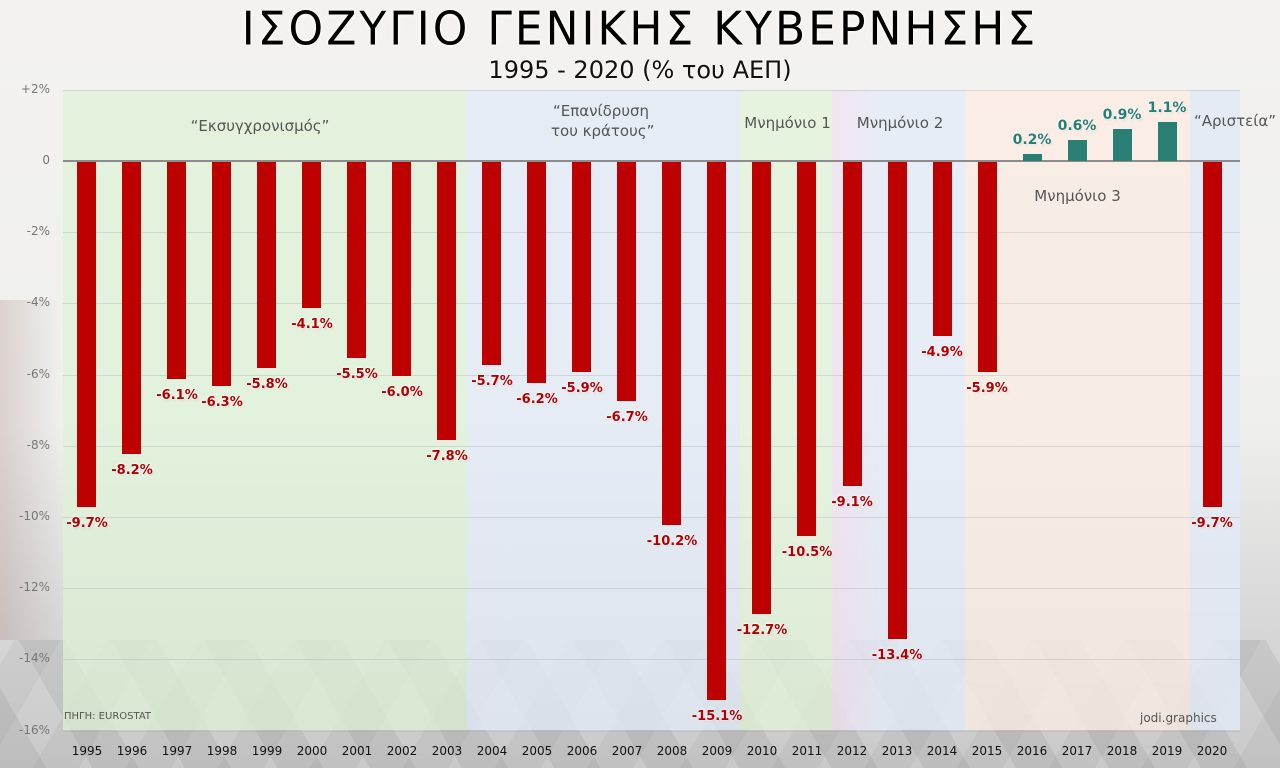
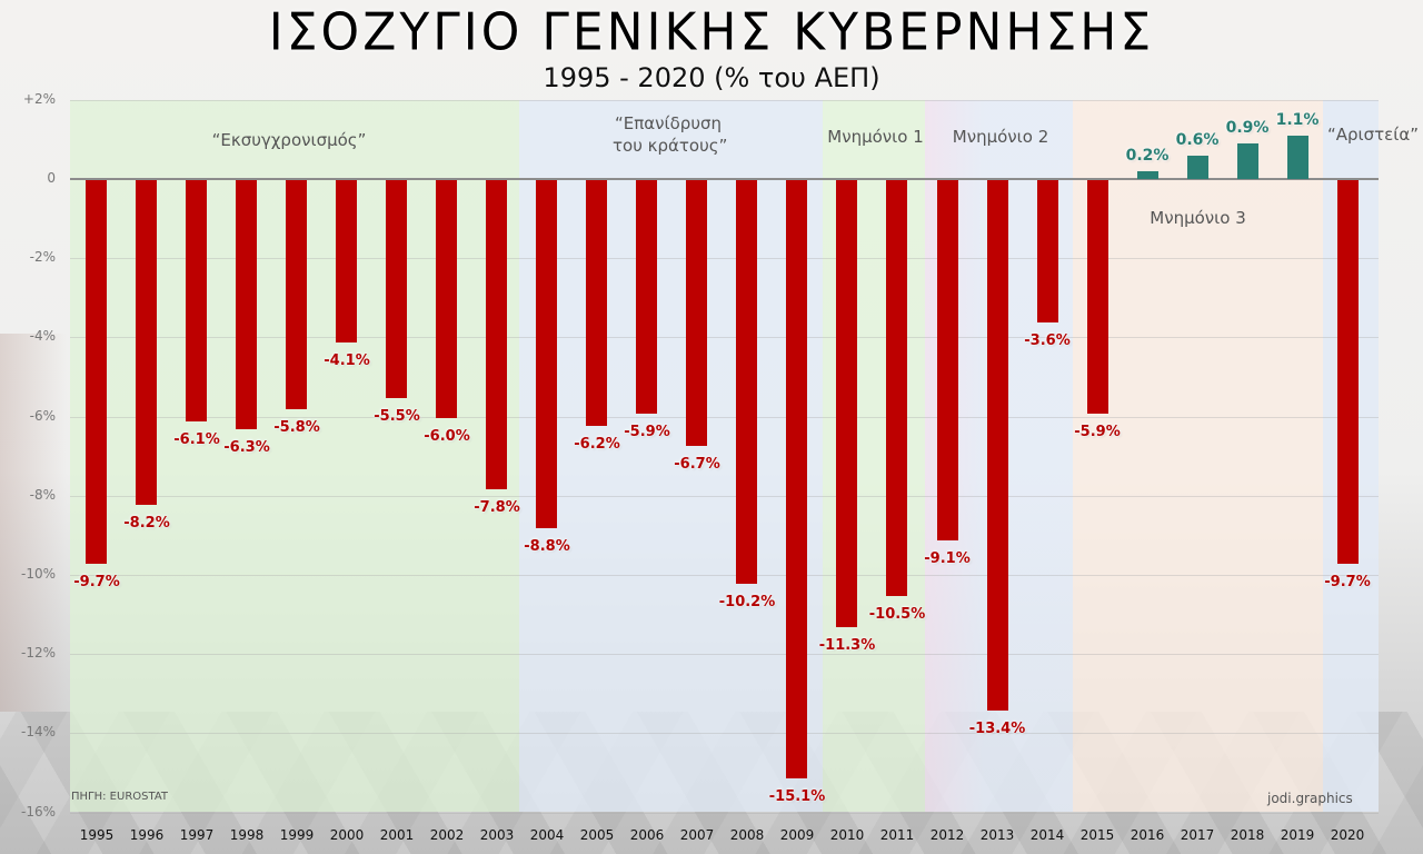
2004: -5.7% -> -8.8%
2010: -12.7% -> -11.3%
2014: -4.9% -> -3.6%
